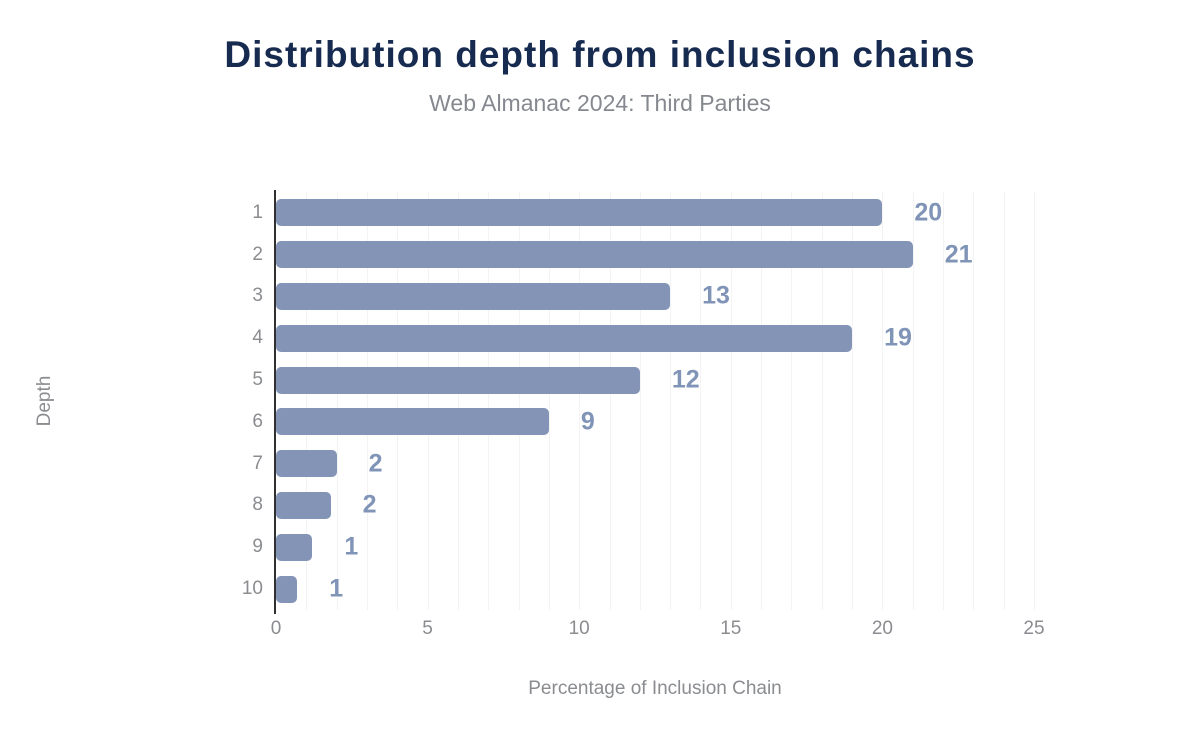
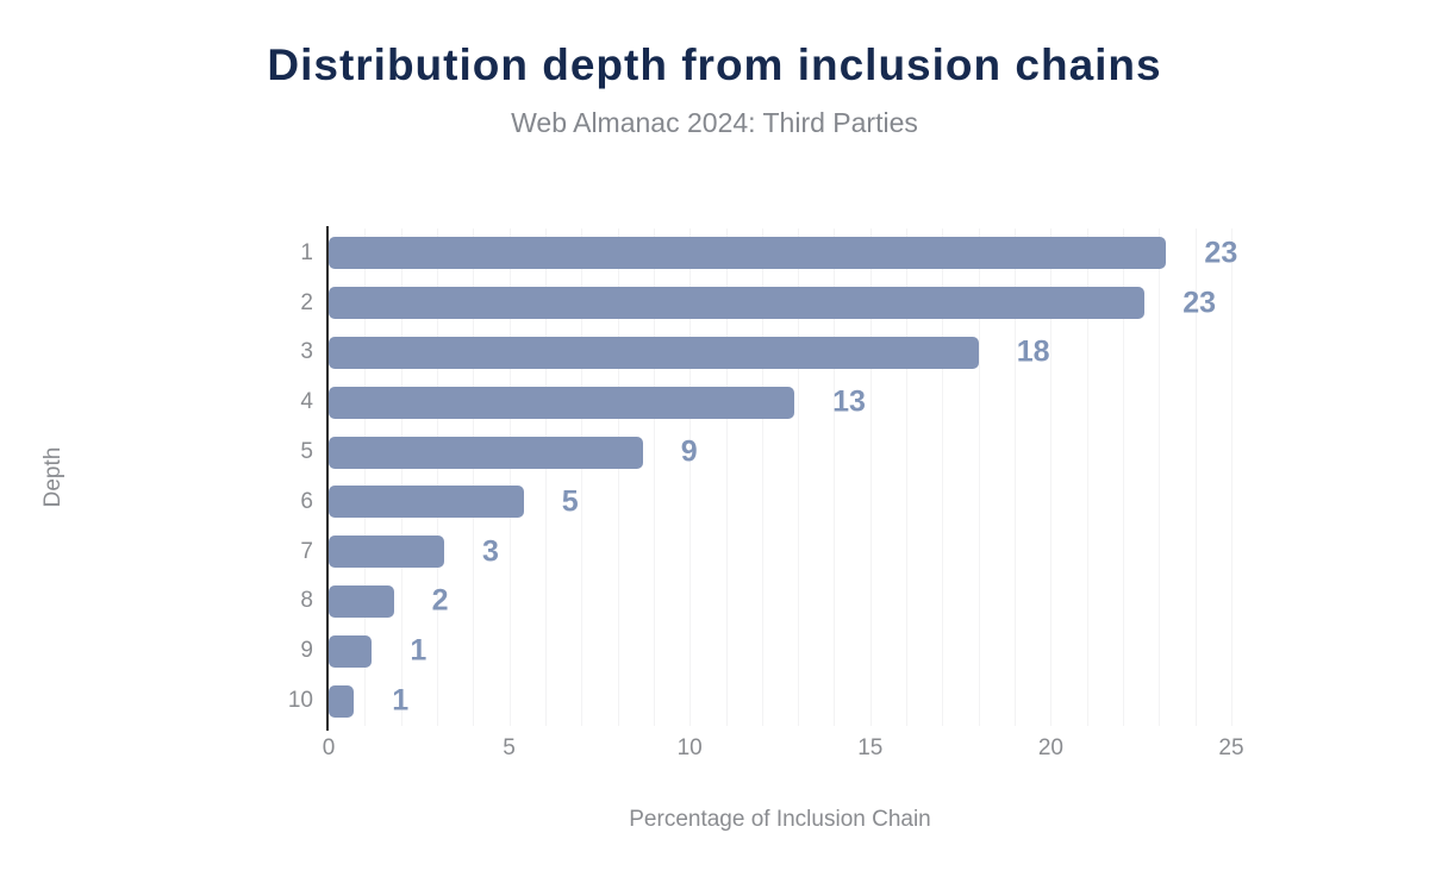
1: 20 -> 23
2: 21 -> 23
3: 13 -> 18
4: 19 -> 13
5: 12 -> 9
6: 9 -> 5
7: 2 -> 3
